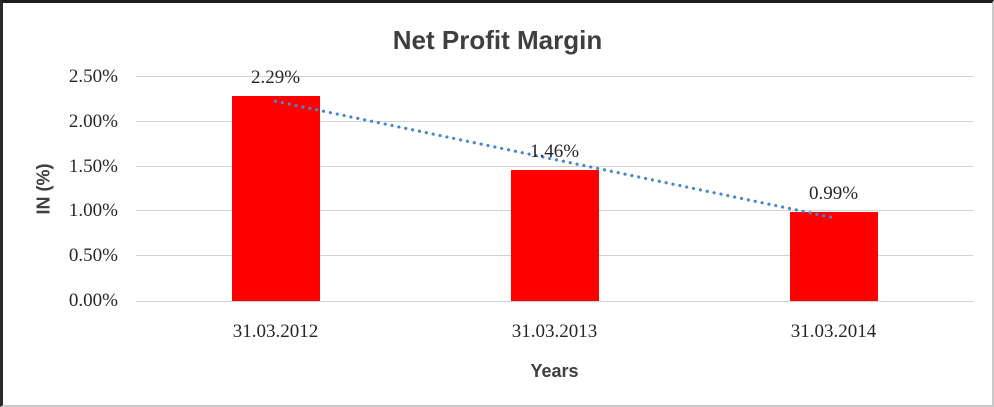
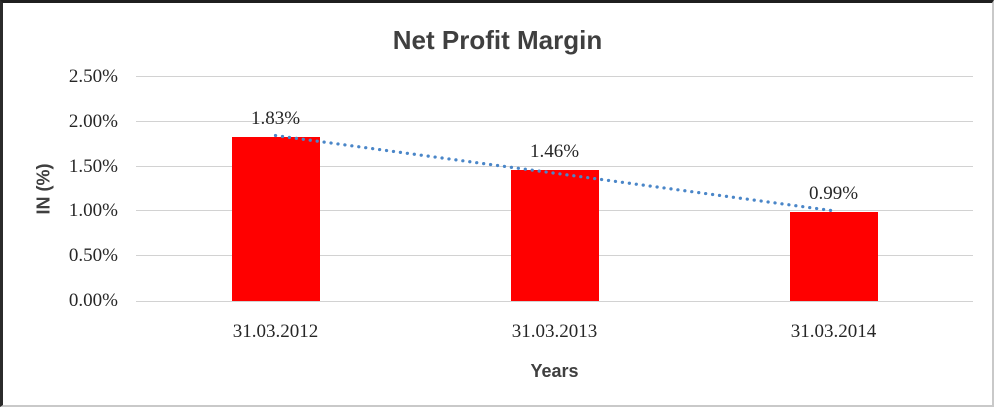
31.03.2012: 2.29% -> 1.83%
